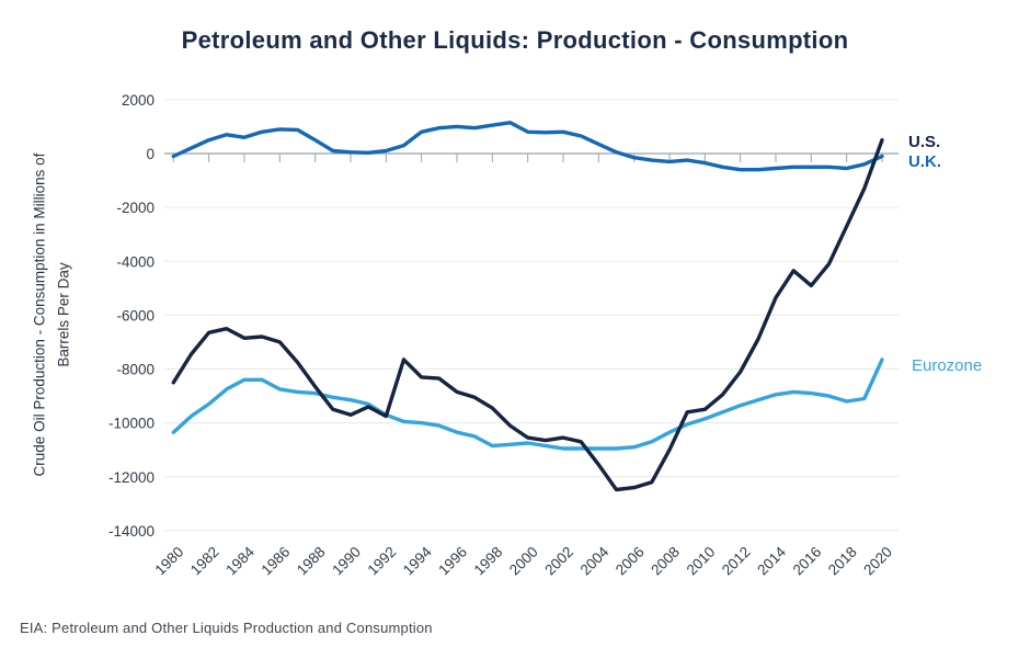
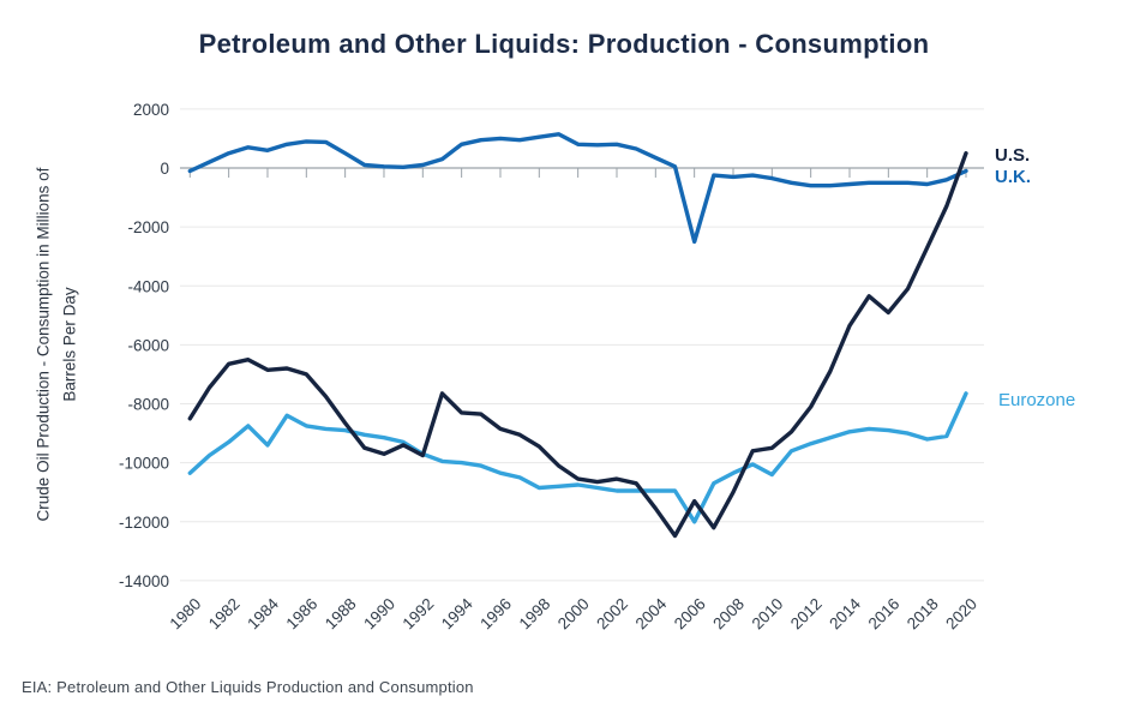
Eurozone/1984: -8400 -> -9400
Eurozone/2006: -10900 -> -12000
U.K./2006: -200 -> -2500
U.S./2006: -12400 -> -11300
Eurozone/2010: -9800 -> -10400
